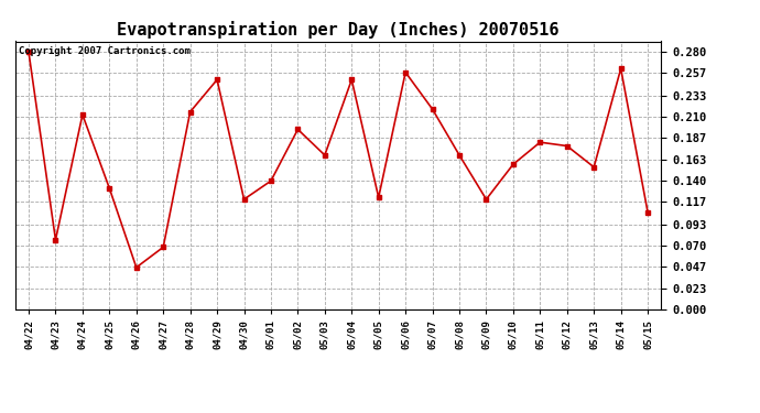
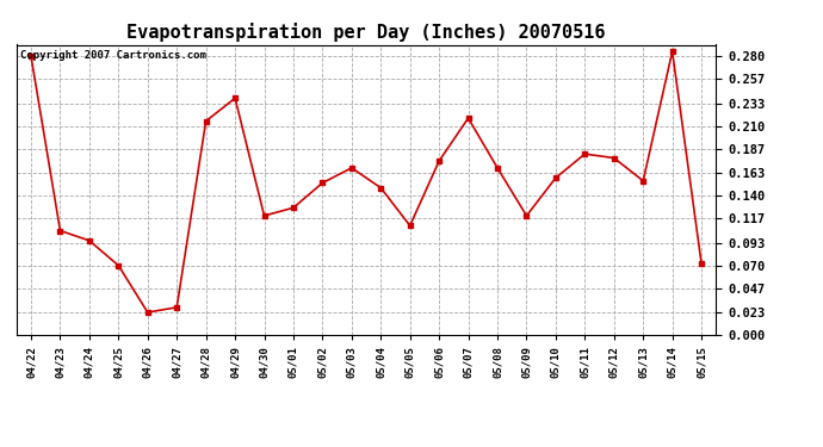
04/23: 0.076 -> 0.105
04/24: 0.212 -> 0.095
04/25: 0.132 -> 0.070
04/26: 0.046 -> 0.023
04/27: 0.068 -> 0.028
04/29: 0.250 -> 0.238
05/01: 0.140 -> 0.128
05/02: 0.196 -> 0.153
05/04: 0.250 -> 0.148
05/05: 0.122 -> 0.110
05/06: 0.258 -> 0.175
05/14: 0.262 -> 0.285
05/15: 0.106 -> 0.072
